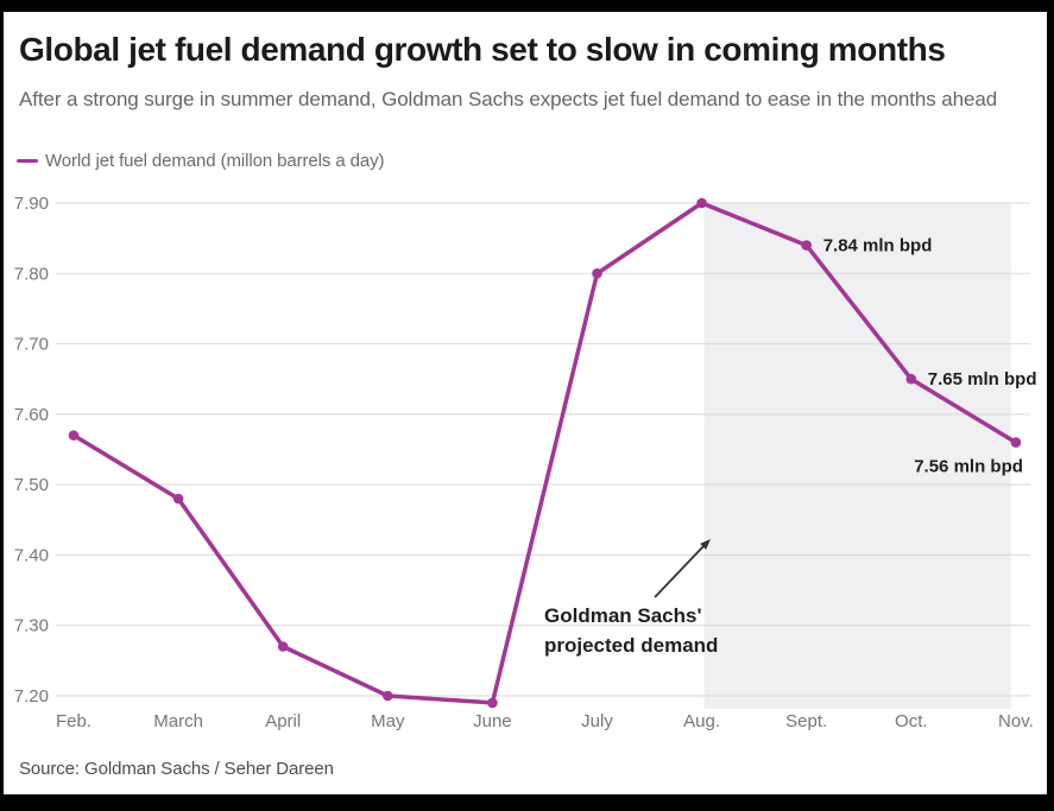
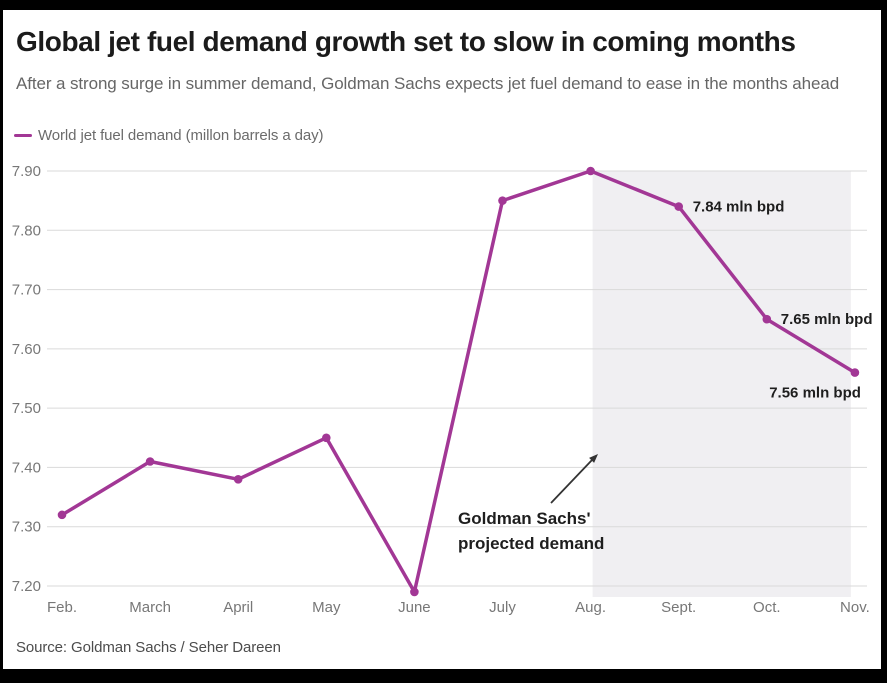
Feb.: 7.57 -> 7.32
March: 7.48 -> 7.41
April: 7.27 -> 7.38
May: 7.20 -> 7.45
July: 7.80 -> 7.85
